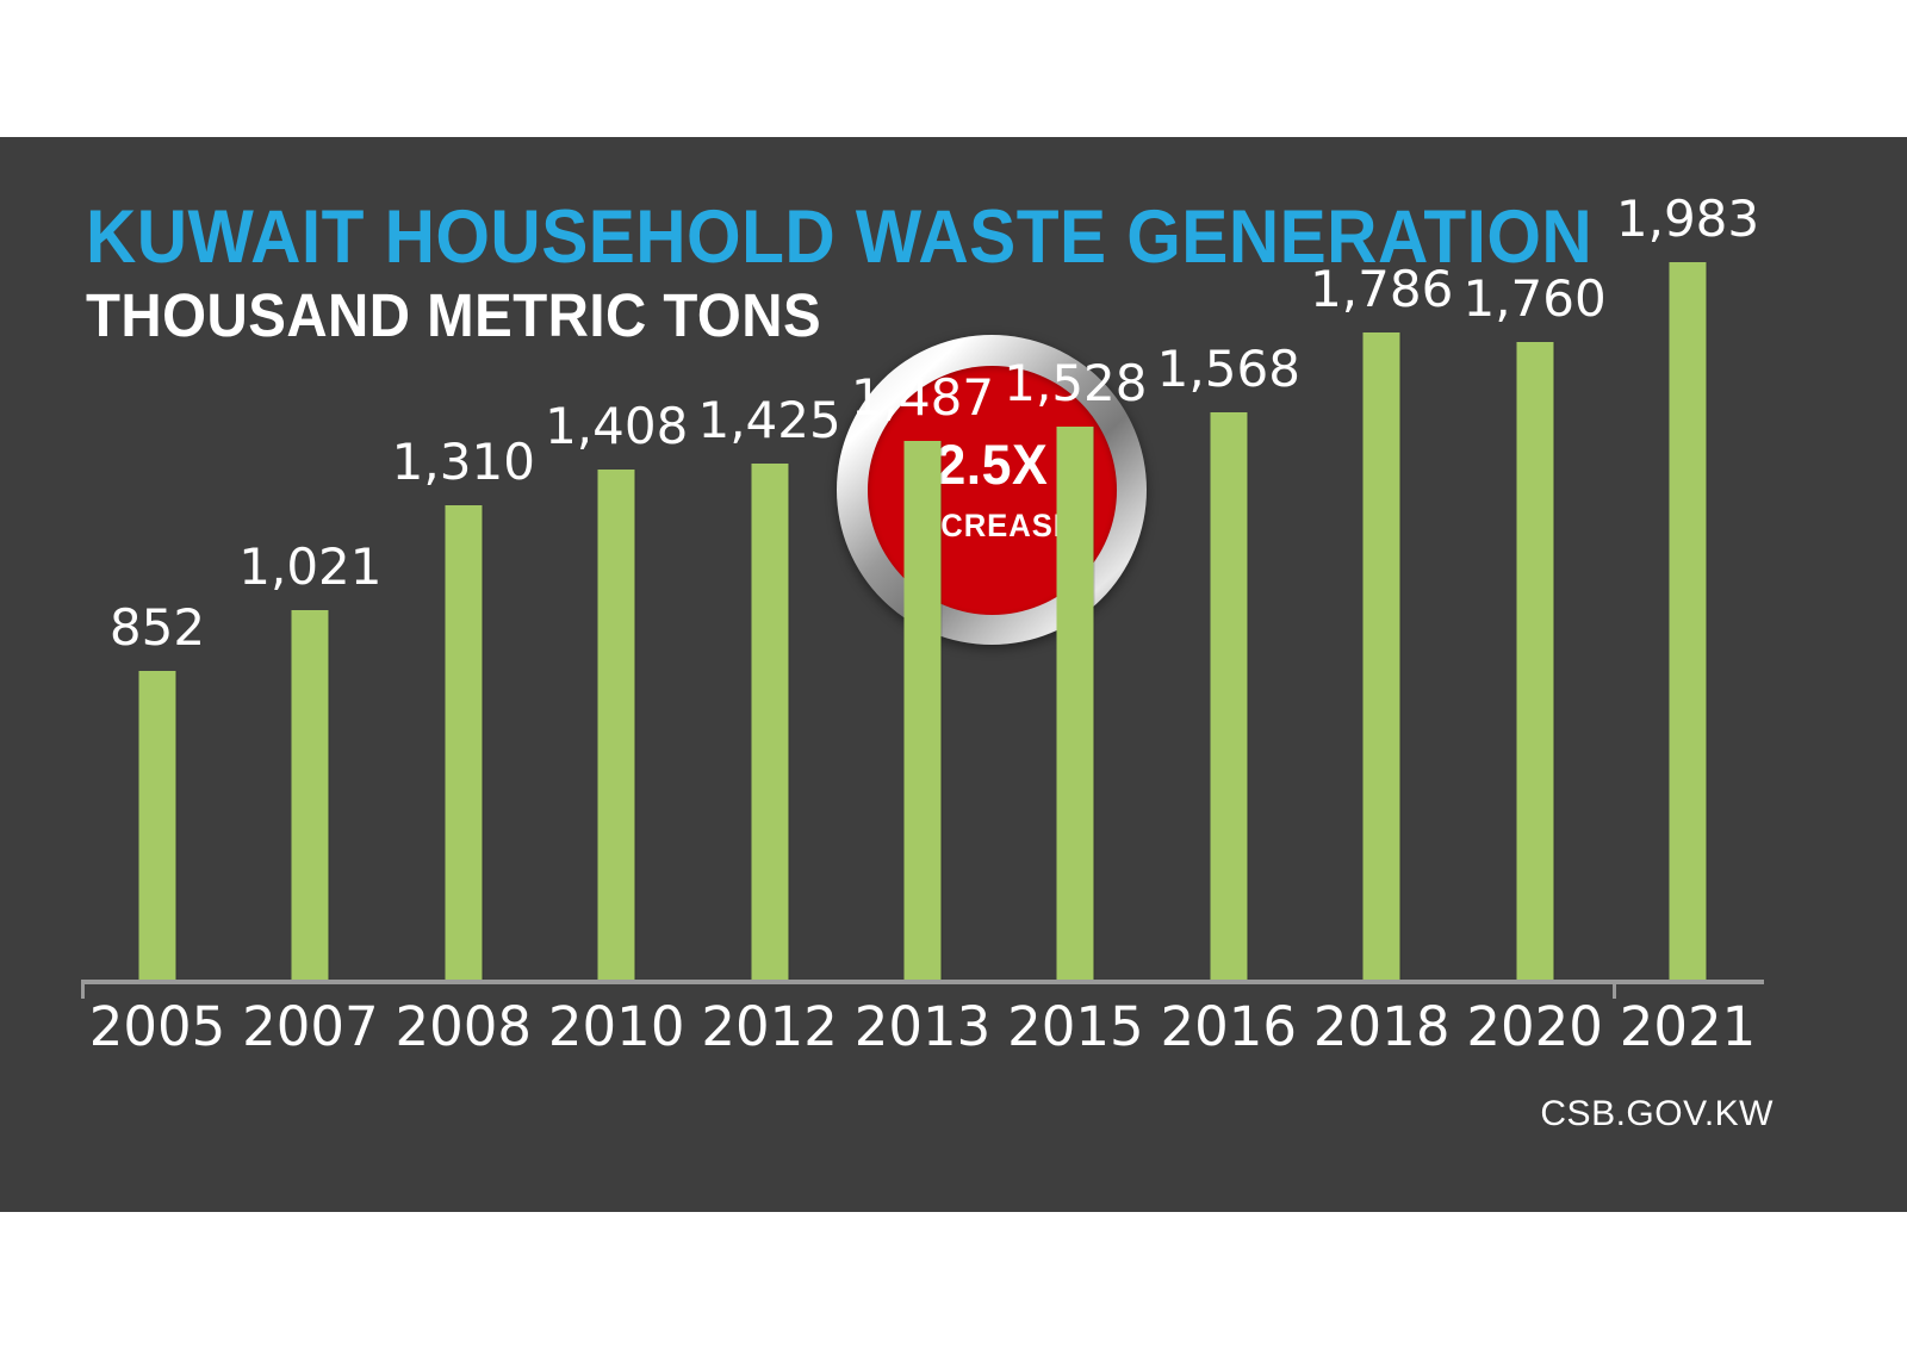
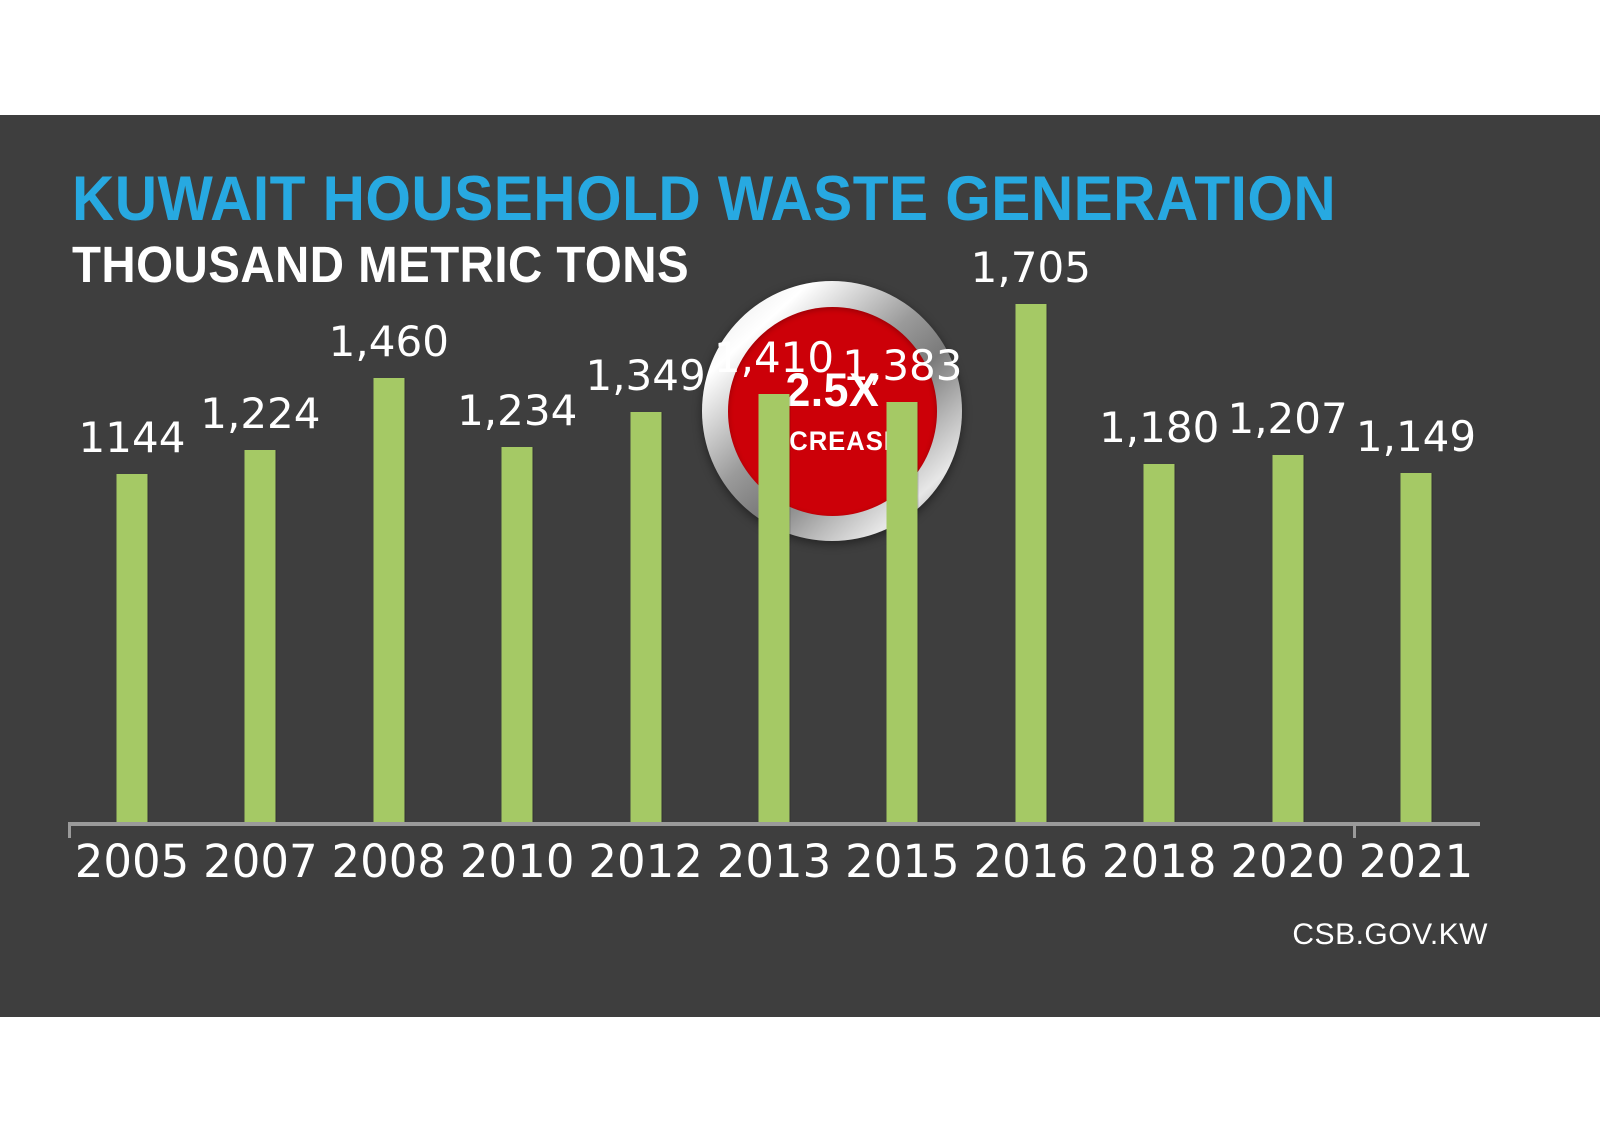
2005: 852 -> 1144
2007: 1,021 -> 1,224
2008: 1,310 -> 1,460
2010: 1,408 -> 1,234
2012: 1,425 -> 1,349
2013: 1,487 -> 1,410
2015: 1,528 -> 1,383
2016: 1,568 -> 1,705
2018: 1,786 -> 1,180
2020: 1,760 -> 1,207
2021: 1,983 -> 1,149
